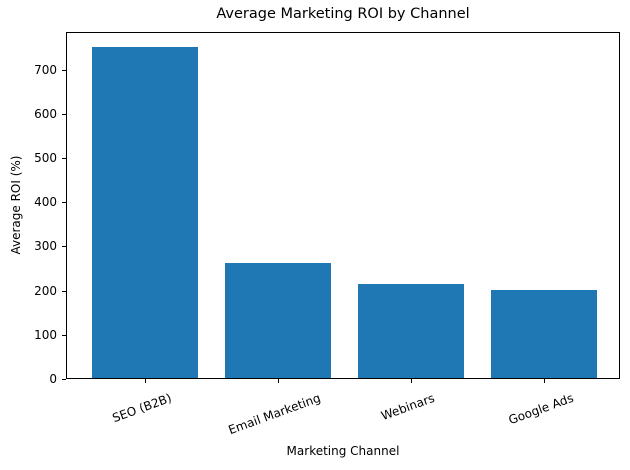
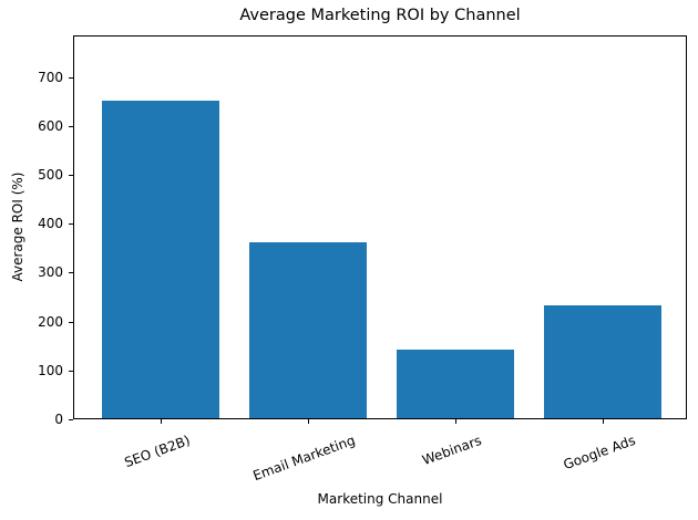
SEO (B2B): 750 -> 650
Email Marketing: 260 -> 360
Webinars: 210 -> 140
Google Ads: 200 -> 230
